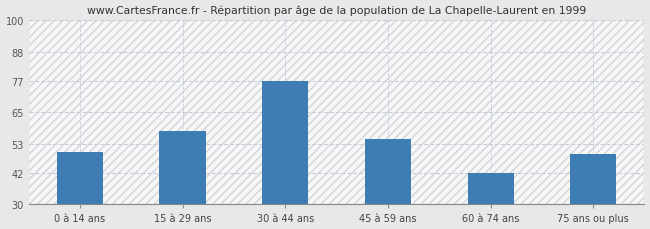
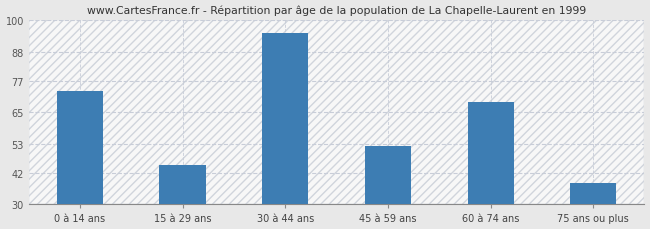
0 à 14 ans: 50 -> 73
15 à 29 ans: 58 -> 45
30 à 44 ans: 77 -> 95
45 à 59 ans: 55 -> 52
60 à 74 ans: 42 -> 69
75 ans ou plus: 49 -> 38
